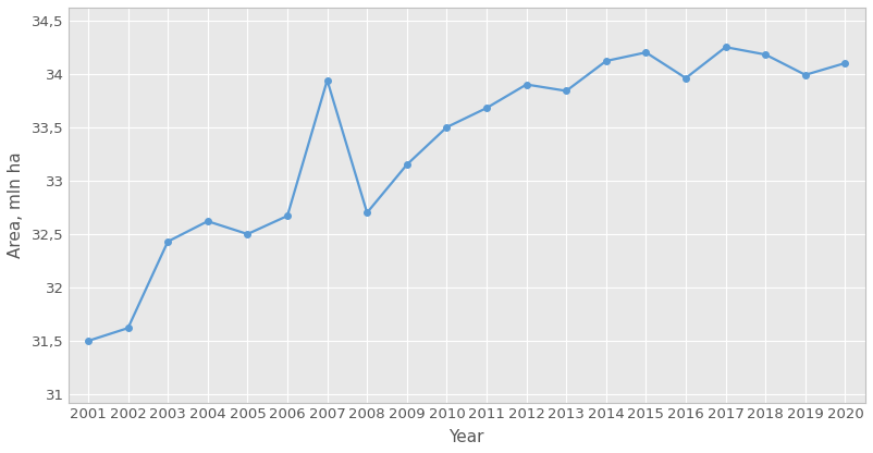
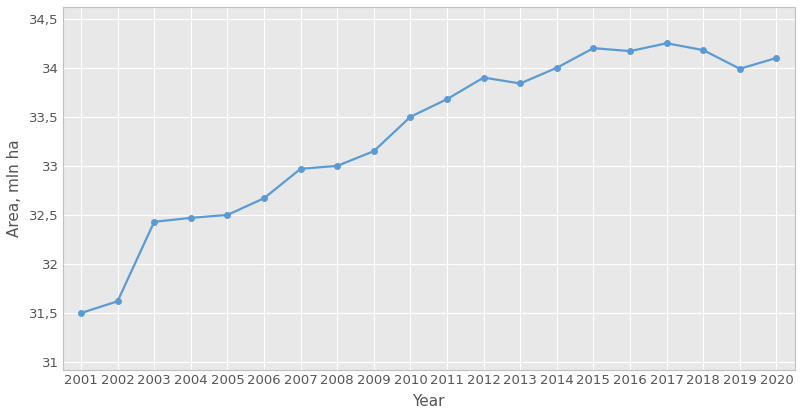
2004: 32,62 -> 32,47
2007: 33,94 -> 32,97
2008: 32,70 -> 33,00
2014: 34,12 -> 34,00
2016: 33,96 -> 34,17
